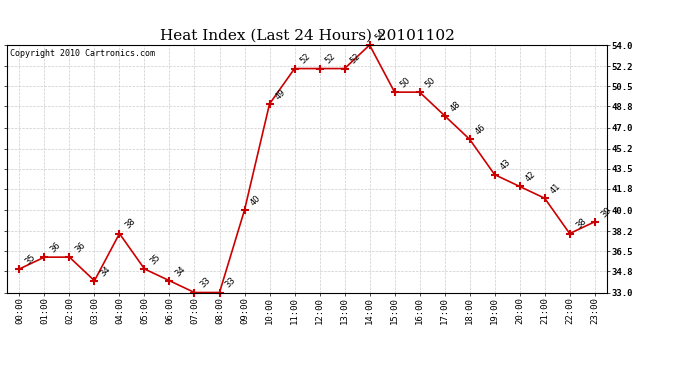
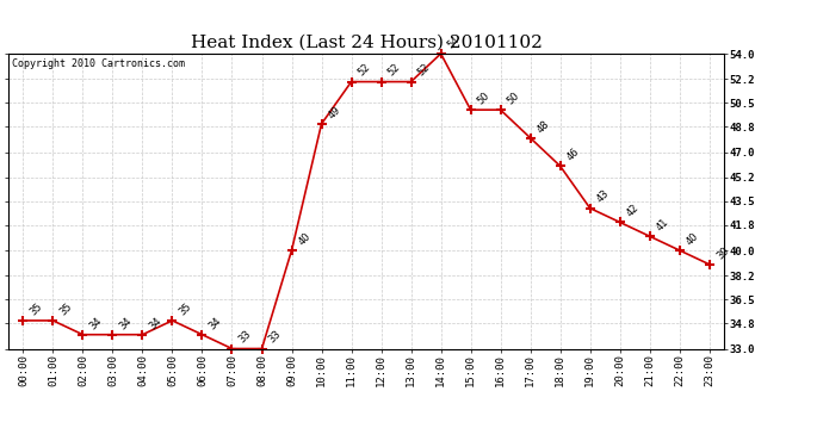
01:00: 36 -> 35
02:00: 36 -> 34
04:00: 38 -> 34
22:00: 38 -> 40
